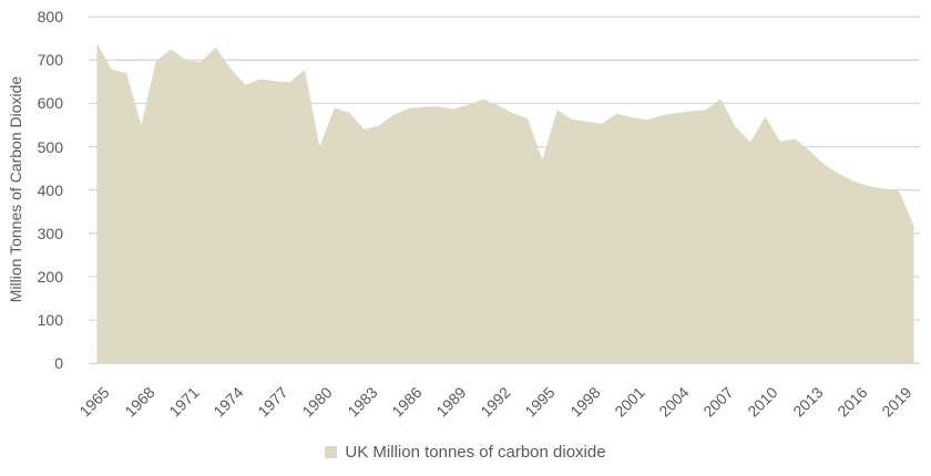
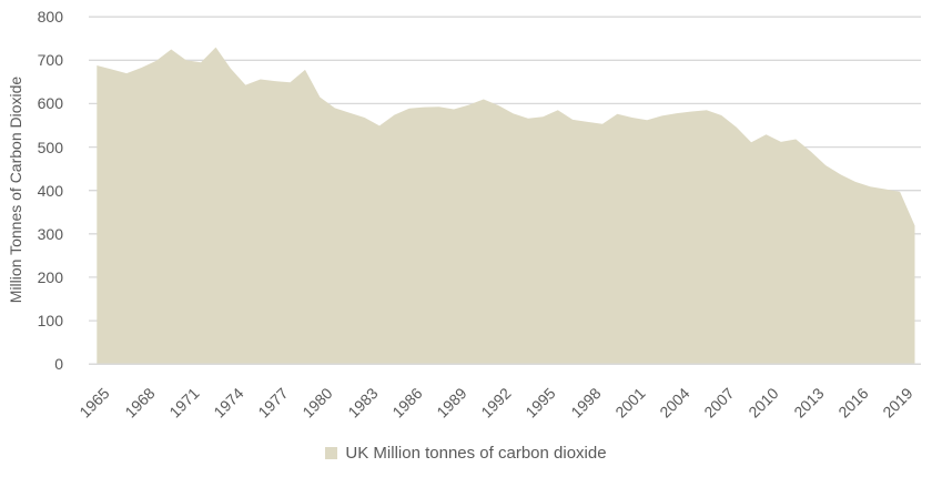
1965: 740 -> 690
1968: 550 -> 680
1980: 500 -> 620
1983: 540 -> 570
1995: 470 -> 570
2007: 610 -> 570
2010: 570 -> 530
